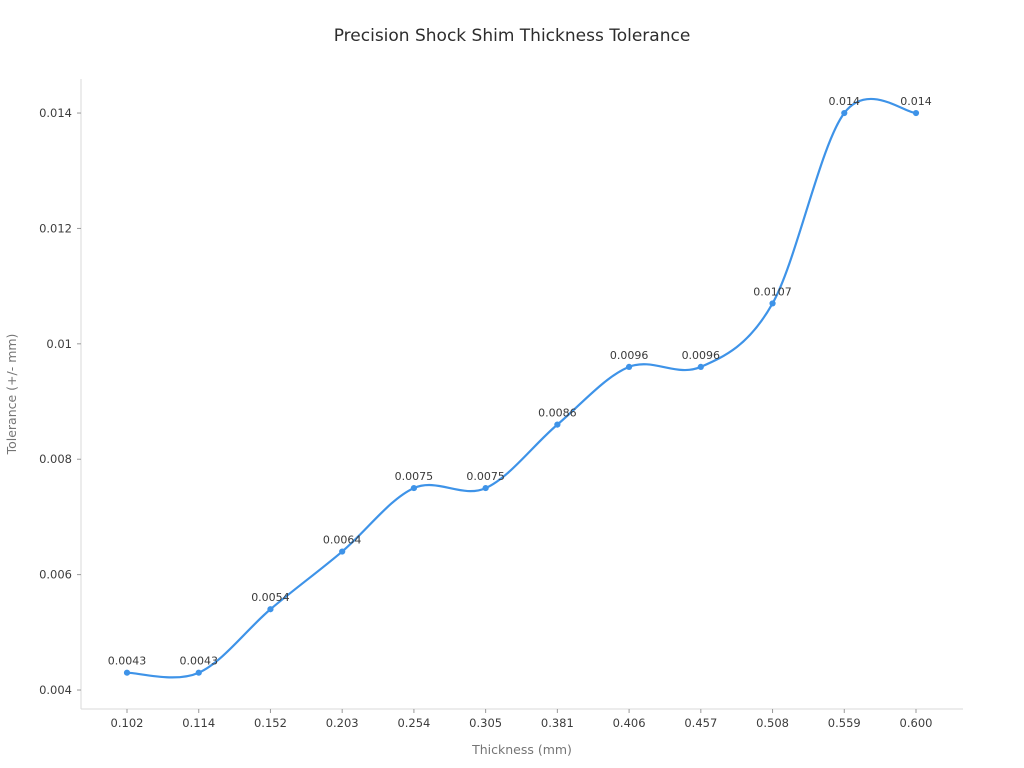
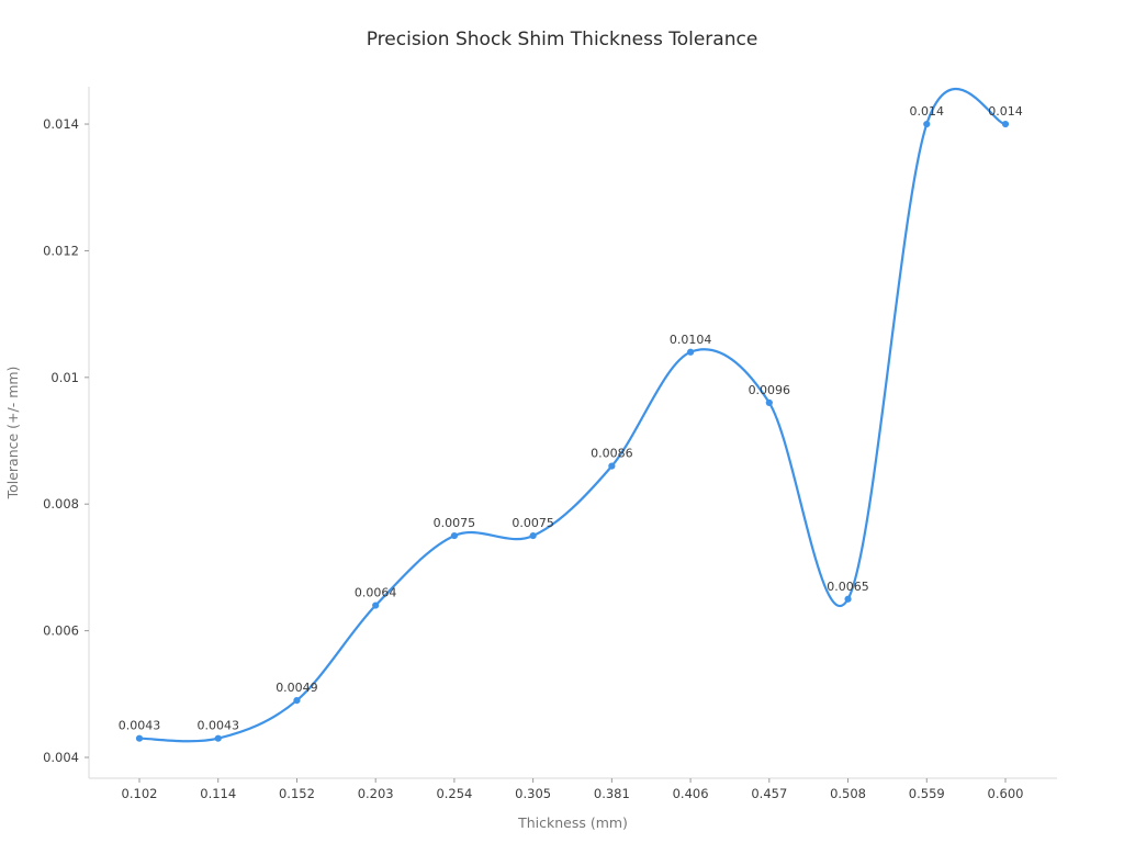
0.152: 0.0054 -> 0.0049
0.406: 0.0096 -> 0.0104
0.508: 0.0107 -> 0.0065
